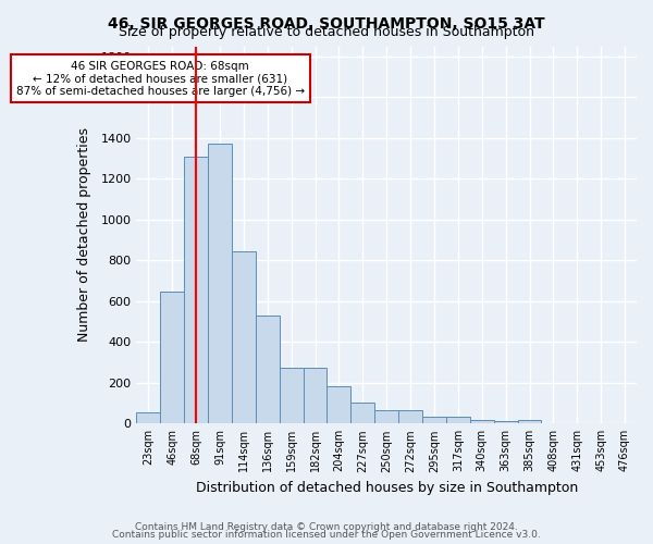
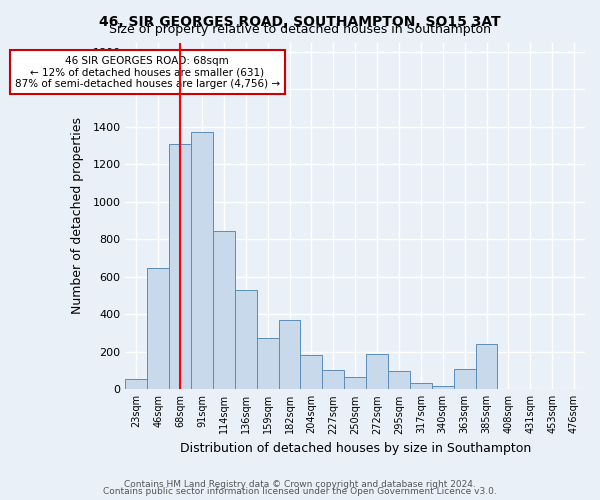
182sqm: 280 -> 370
272sqm: 60 -> 190
295sqm: 40 -> 100
363sqm: 10 -> 110
385sqm: 20 -> 240
